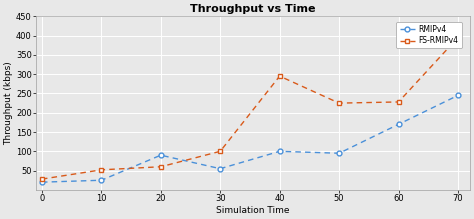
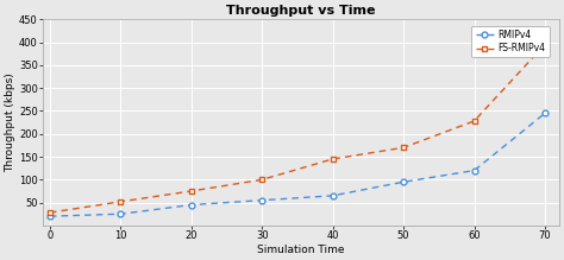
RMIPv4/20: 90 -> 45
FS-RMIPv4/20: 60 -> 75
RMIPv4/40: 100 -> 65
FS-RMIPv4/40: 295 -> 145
FS-RMIPv4/50: 225 -> 170
RMIPv4/60: 170 -> 120
